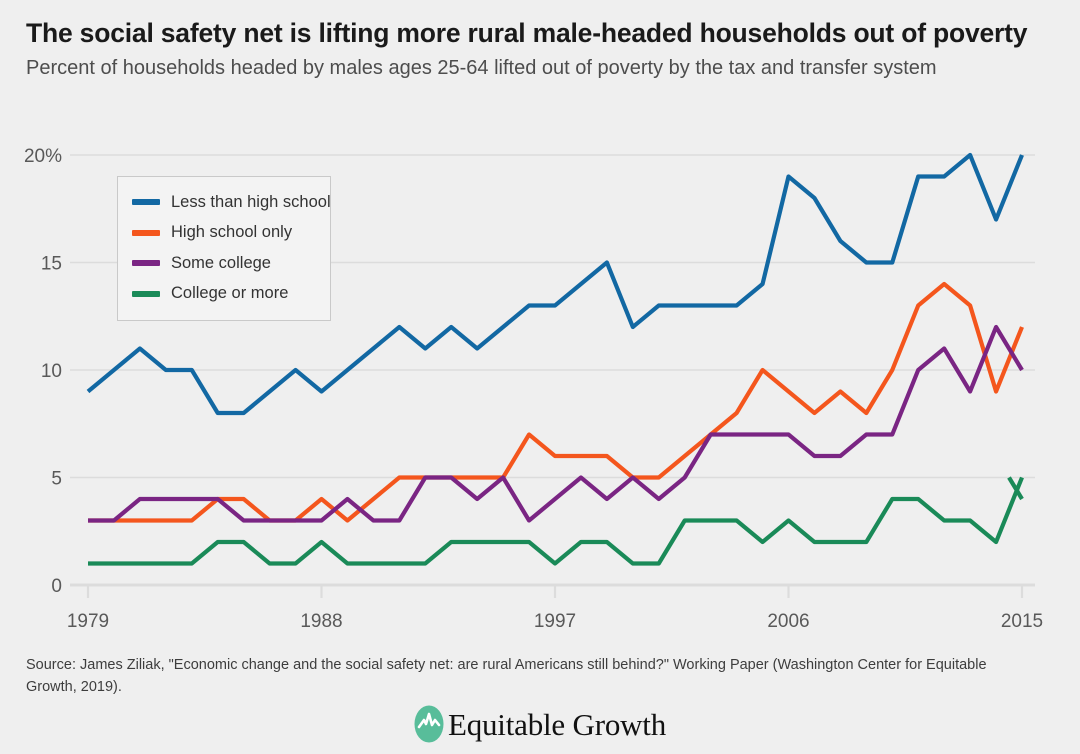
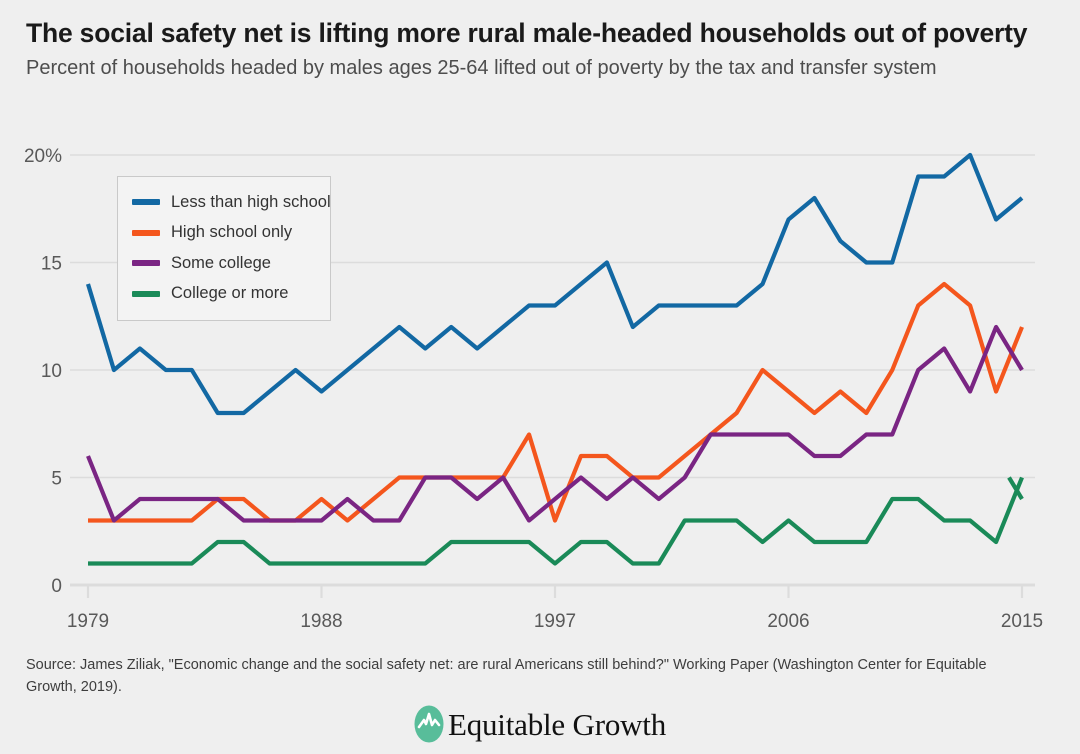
Less than high school/1979: 9% -> 14%
Some college/1979: 3% -> 6%
College or more/1988: 2% -> 1%
High school only/1997: 6% -> 3%
Less than high school/2006: 19% -> 17%
Less than high school/2015: 20% -> 18%
